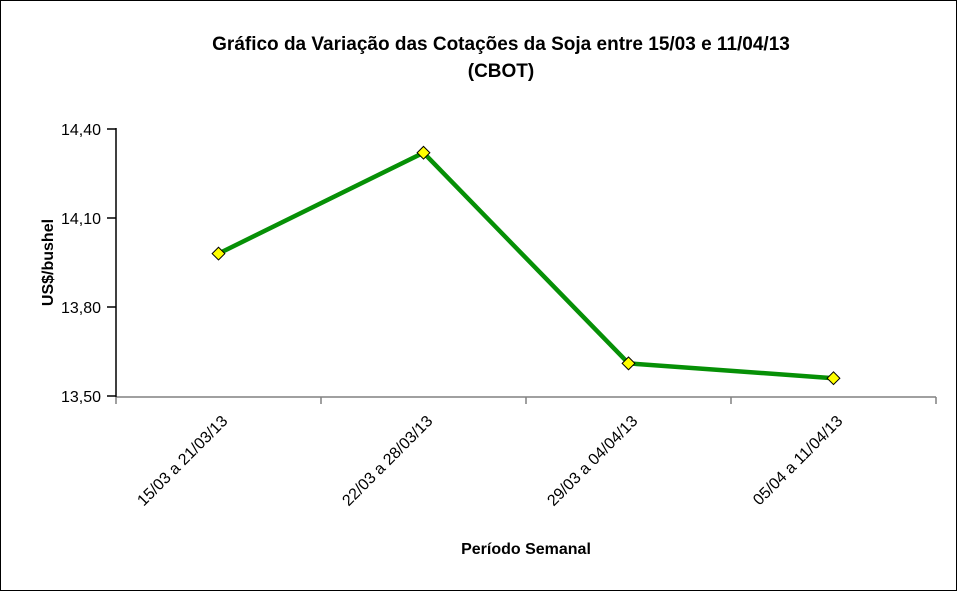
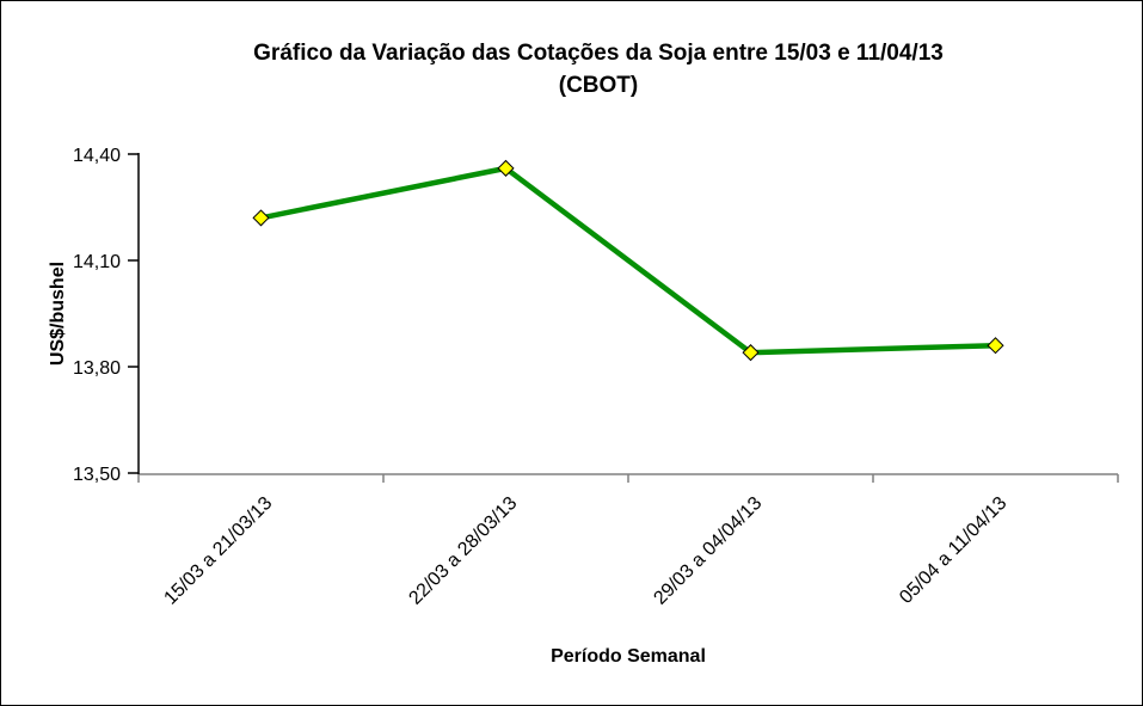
15/03 a 21/03/13: 13,98 -> 14,22
22/03 a 28/03/13: 14,32 -> 14,36
29/03 a 04/04/13: 13,61 -> 13,84
05/04 a 11/04/13: 13,56 -> 13,86
